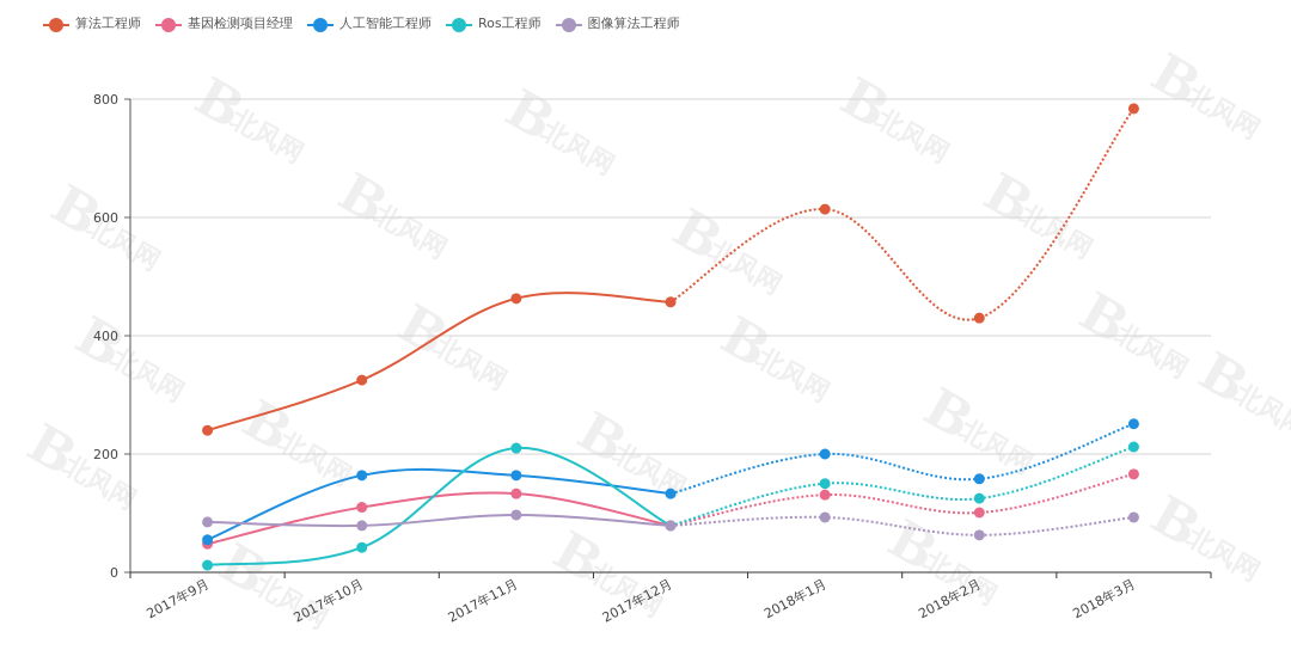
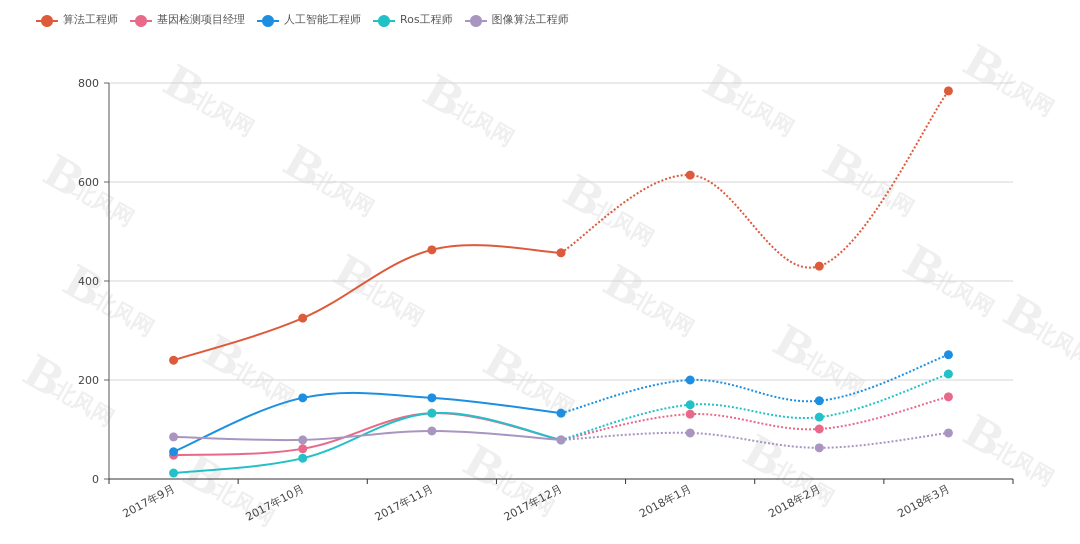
基因检测项目经理/2017年10月: 110 -> 60
Ros工程师/2017年11月: 210 -> 130
